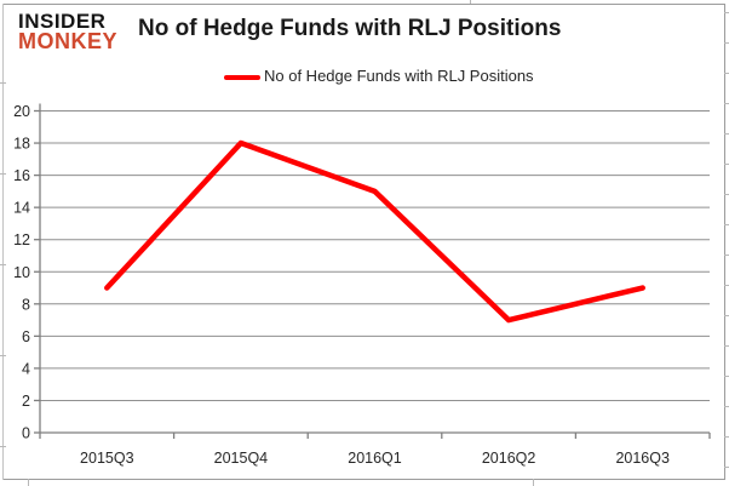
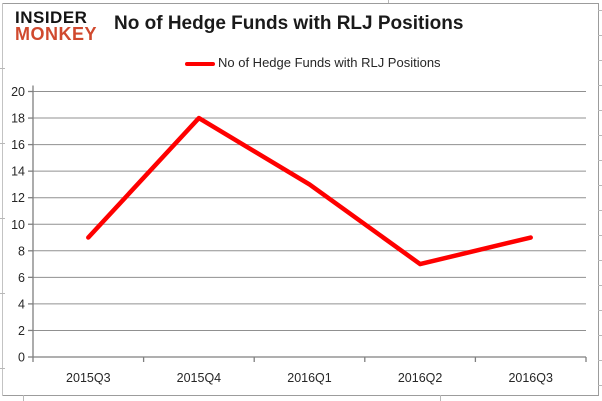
2016Q1: 15 -> 13
